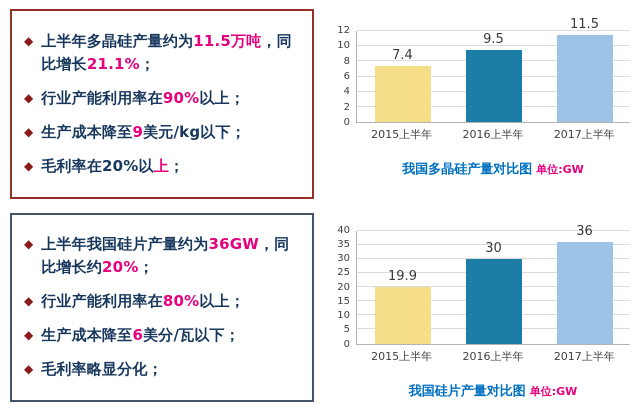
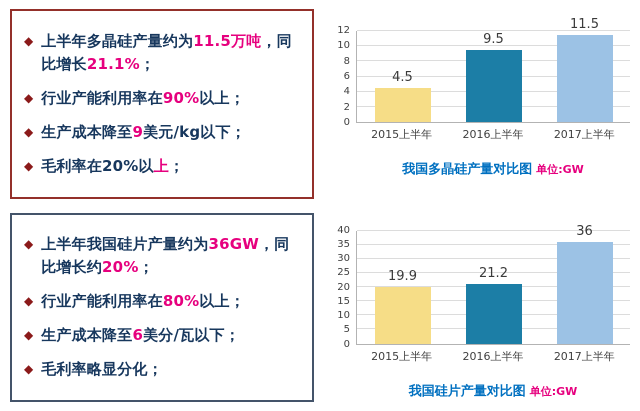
我国多晶硅产量对比图/2015上半年: 7.4 -> 4.5
我国硅片产量对比图/2016上半年: 30 -> 21.2
